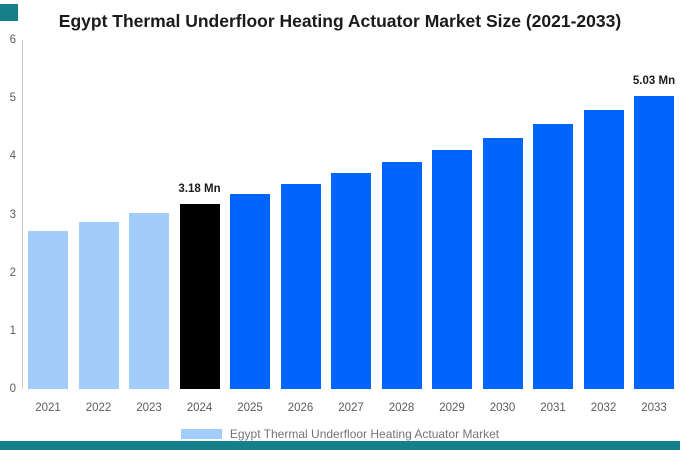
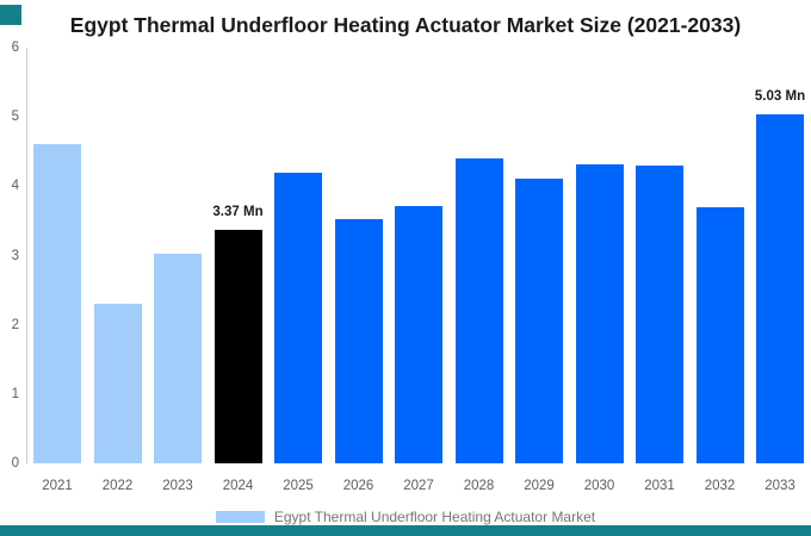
2021: 2.7 -> 4.6
2022: 2.9 -> 2.3
2024: 3.18 -> 3.37
2025: 3.4 -> 4.2
2028: 3.9 -> 4.4
2031: 4.5 -> 4.3
2032: 4.8 -> 3.7
